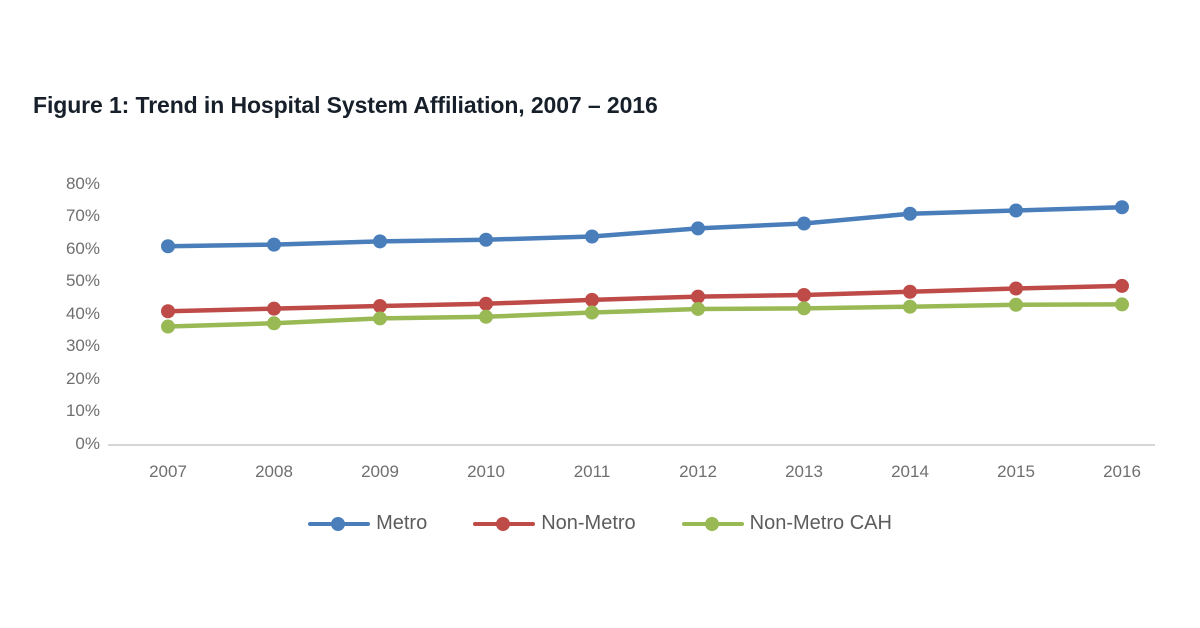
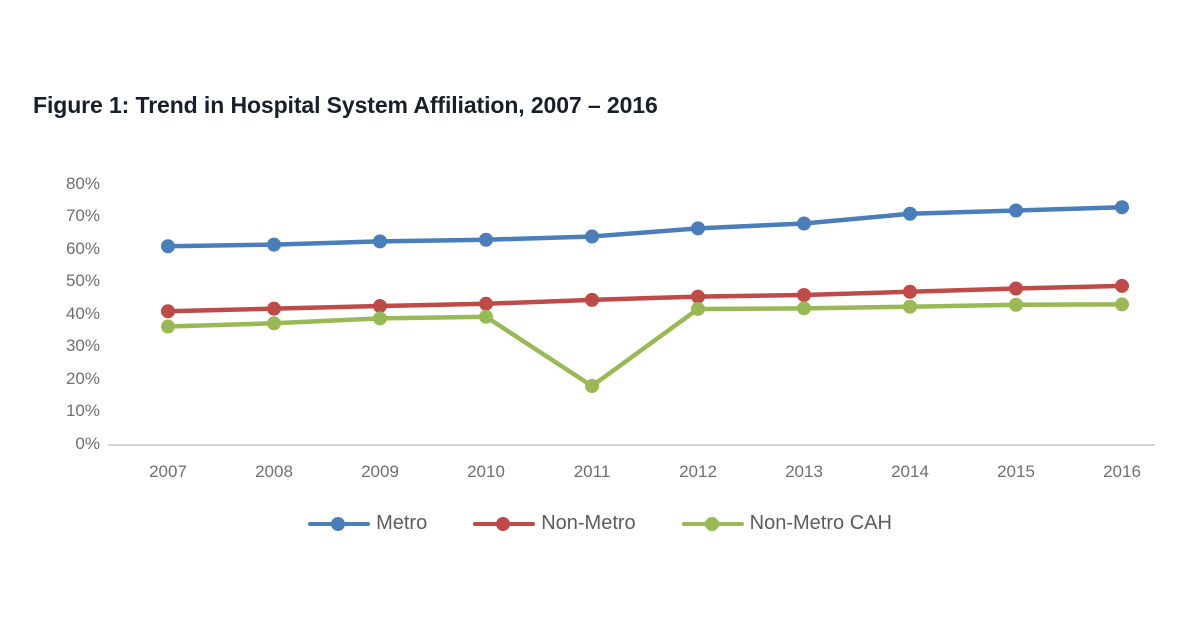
Non-Metro CAH/2011: 41% -> 18%
